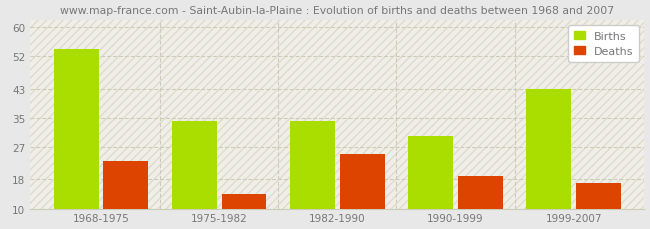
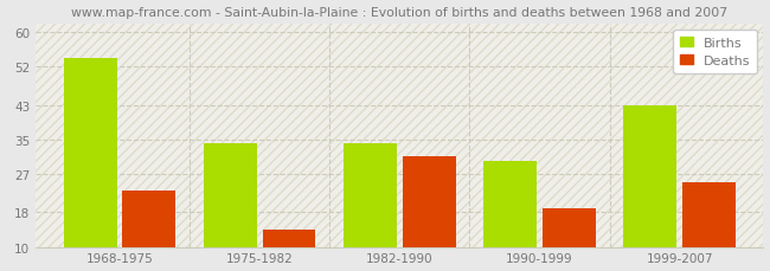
Deaths/1982-1990: 25 -> 31
Deaths/1999-2007: 17 -> 25
